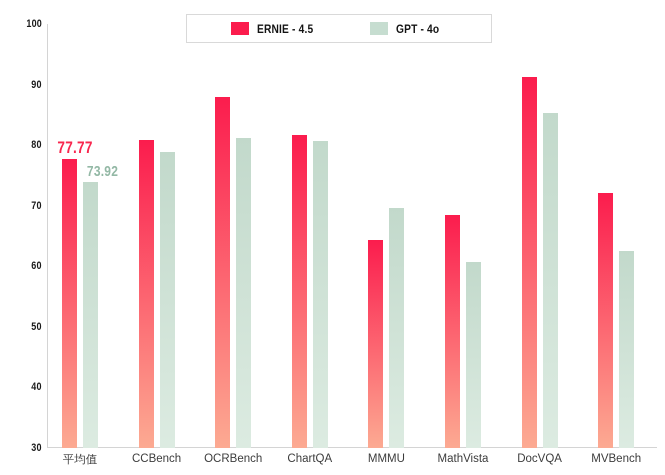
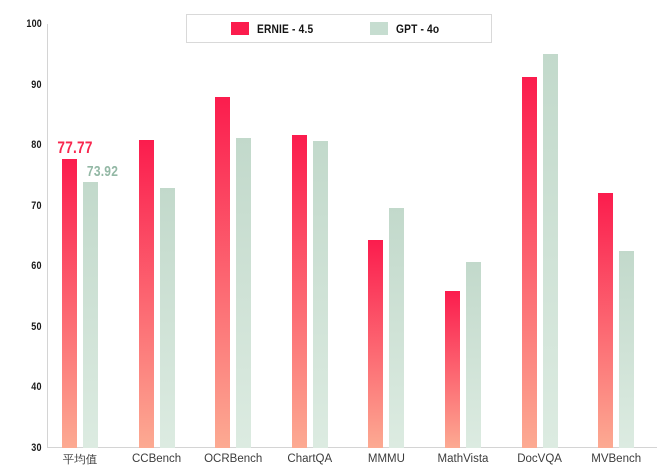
GPT - 4o/CCBench: 79 -> 73
ERNIE - 4.5/MathVista: 68 -> 56
GPT - 4o/DocVQA: 85 -> 95
